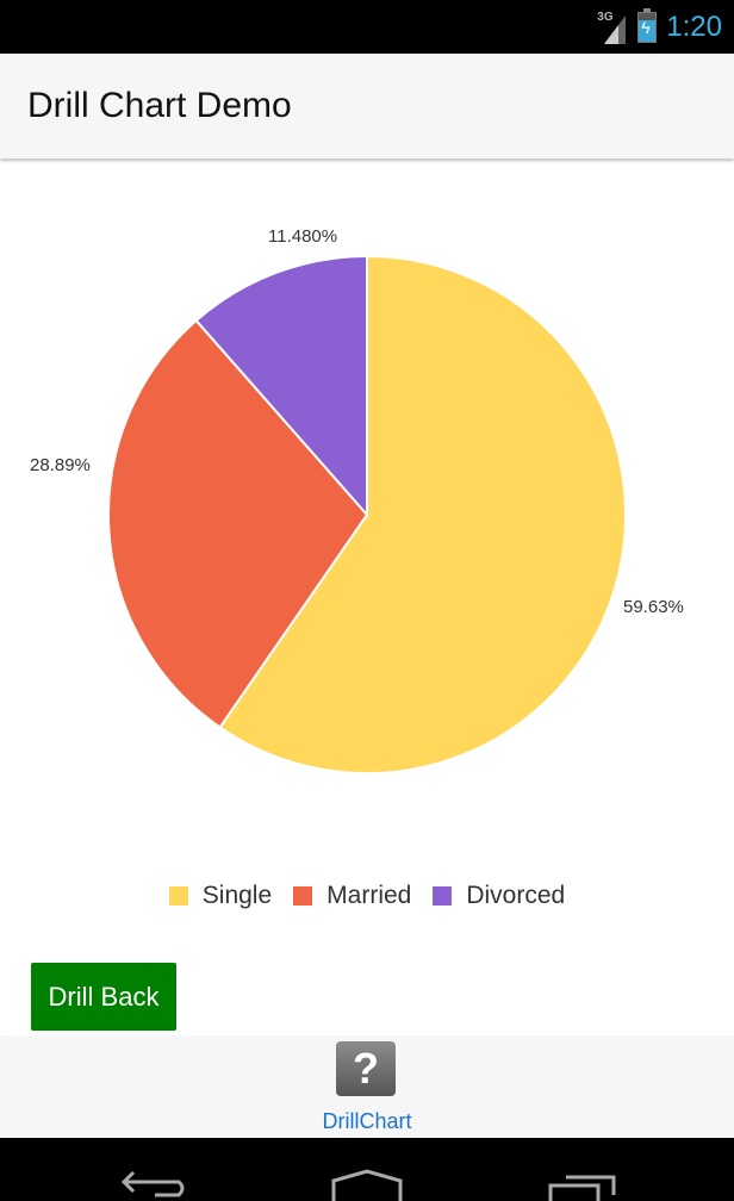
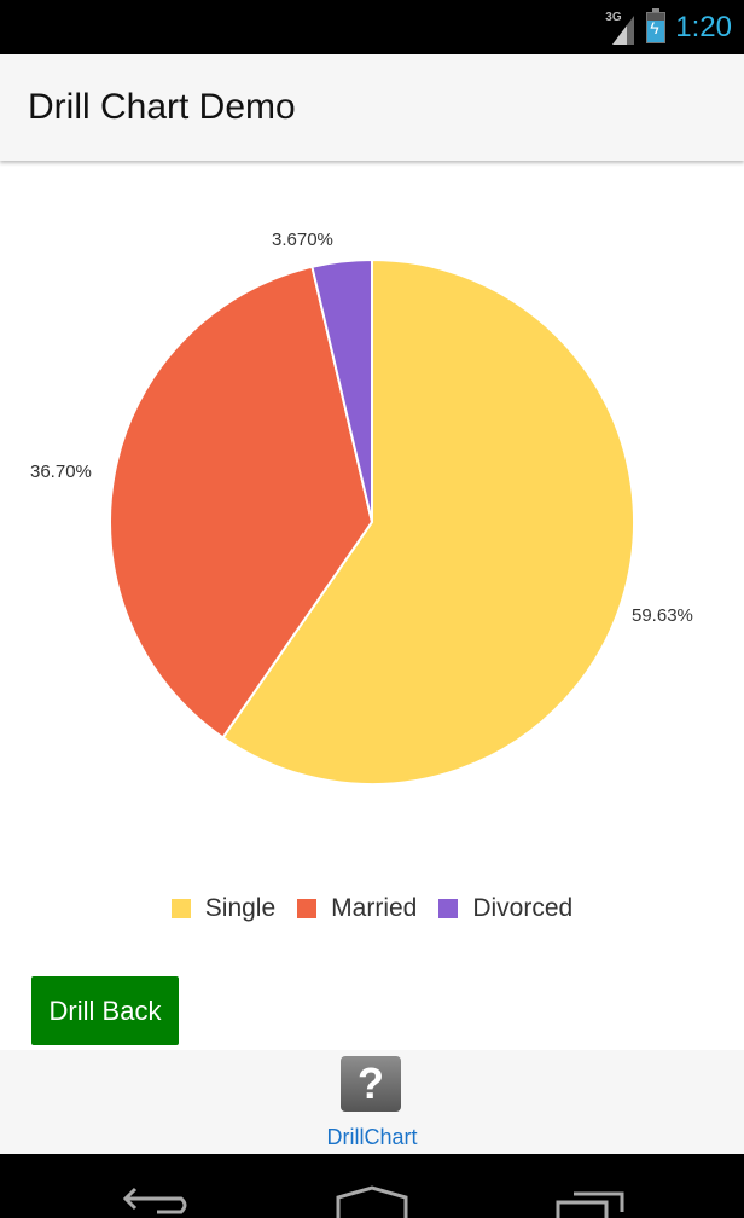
Married: 28.89% -> 36.70%
Divorced: 11.480% -> 3.670%
